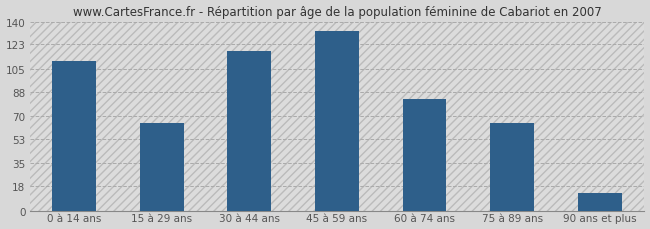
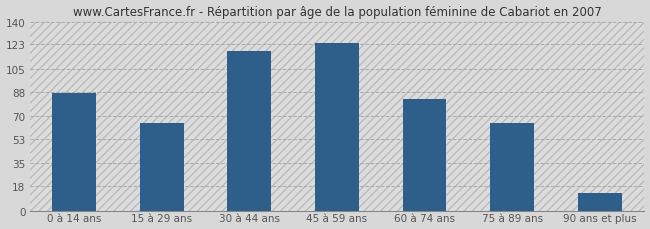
0 à 14 ans: 111 -> 87
45 à 59 ans: 133 -> 124
